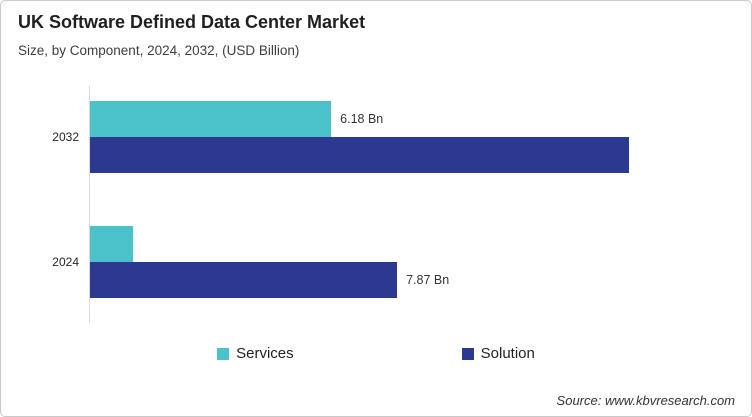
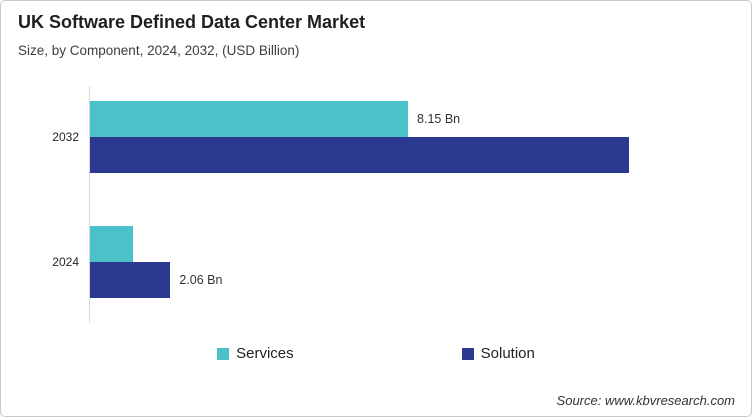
Services/2032: 6.18 -> 8.15
Solution/2024: 7.87 -> 2.06
